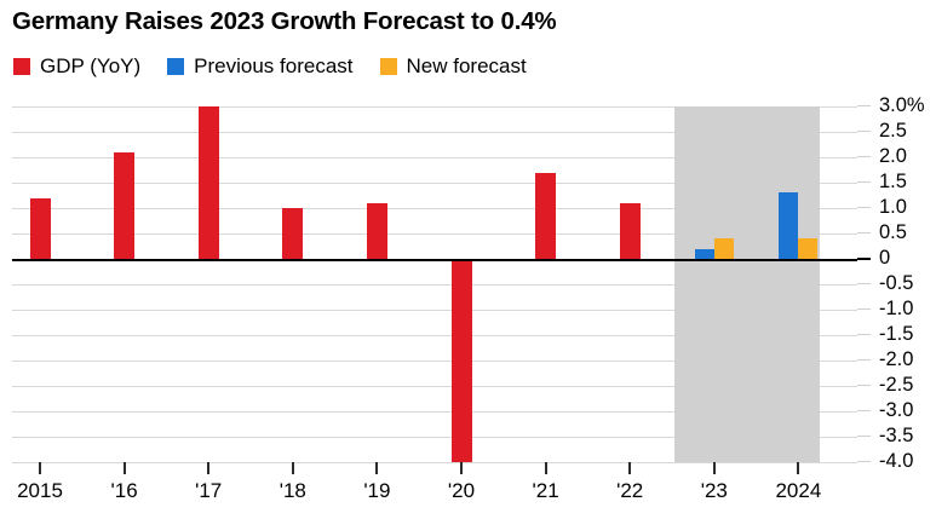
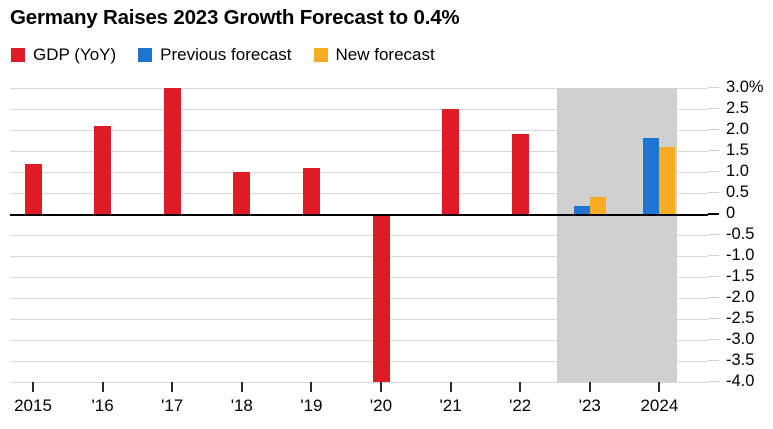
GDP (YoY)/'21: 1.7% -> 2.5%
GDP (YoY)/'22: 1.1% -> 1.9%
Previous forecast/2024: 1.3% -> 1.8%
New forecast/2024: 0.4% -> 1.6%
